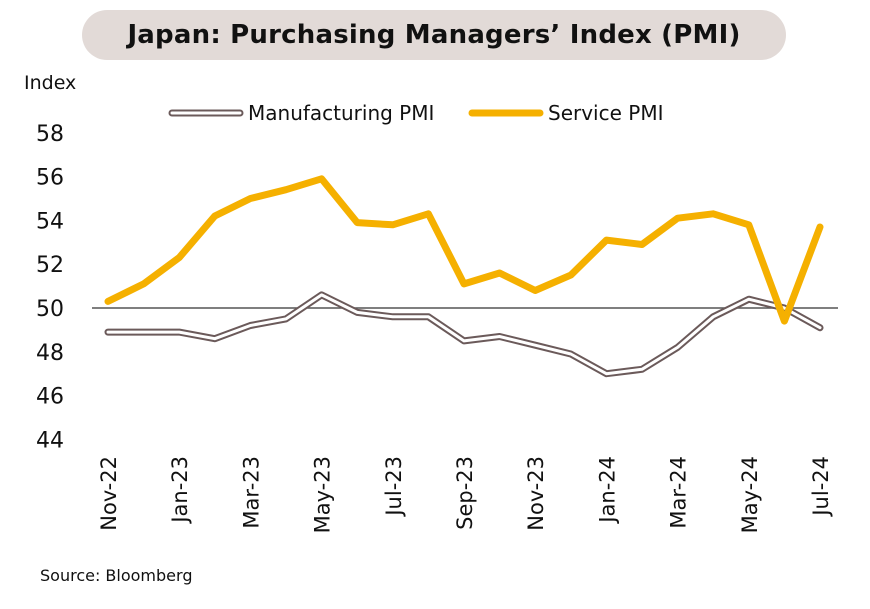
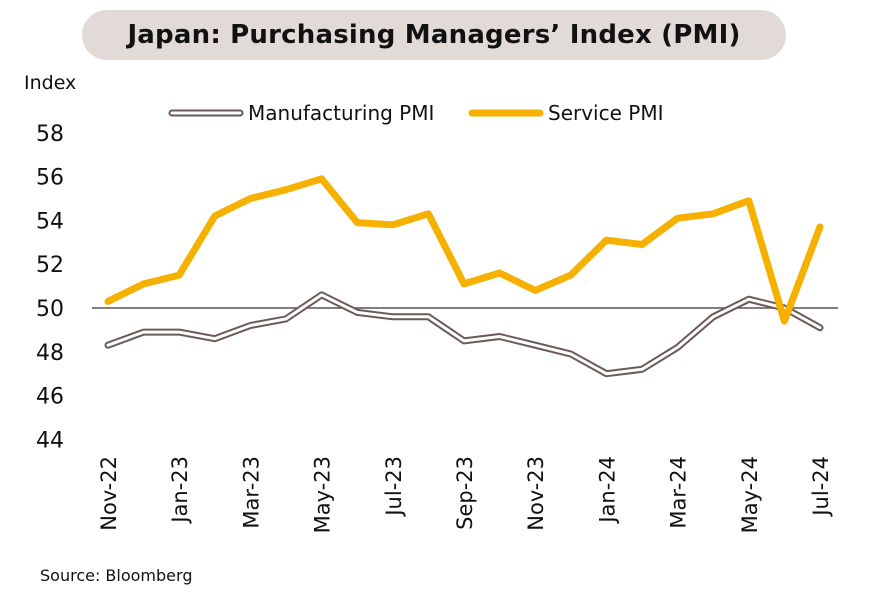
Manufacturing PMI/Nov-22: 48.9 -> 48.3
Service PMI/Jan-23: 52.3 -> 51.5
Service PMI/May-24: 53.8 -> 54.9
